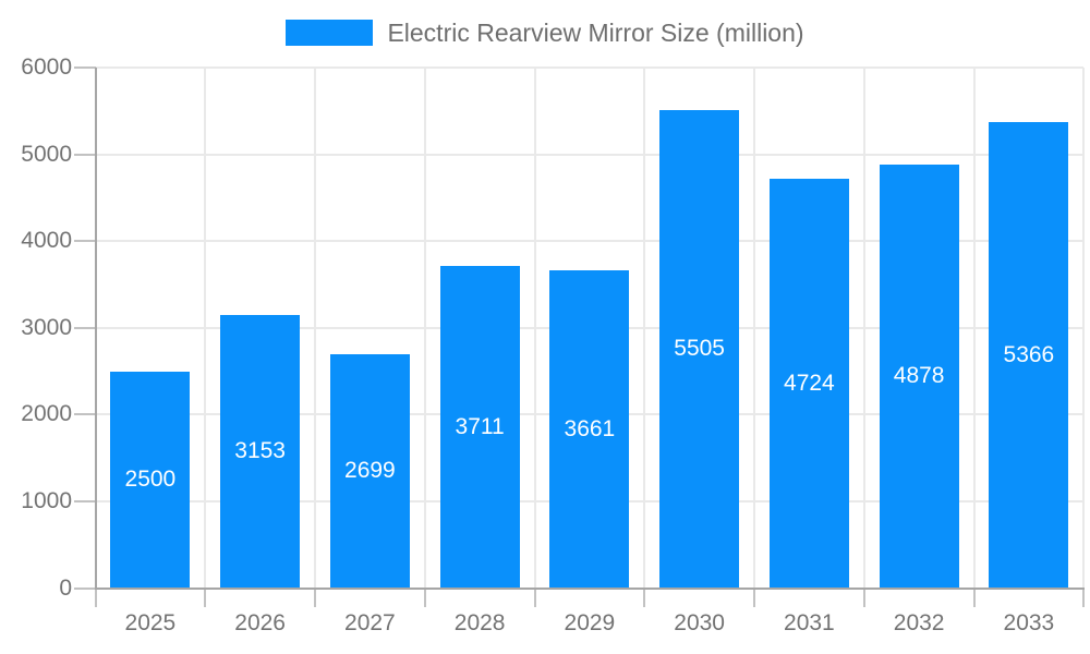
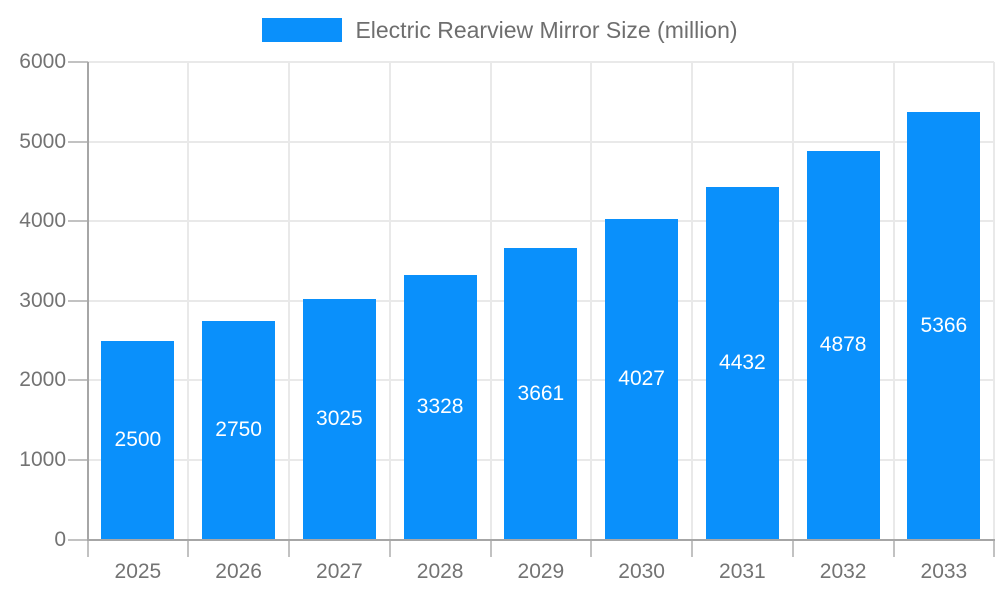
2026: 3153 -> 2750
2027: 2699 -> 3025
2028: 3711 -> 3328
2030: 5505 -> 4027
2031: 4724 -> 4432
